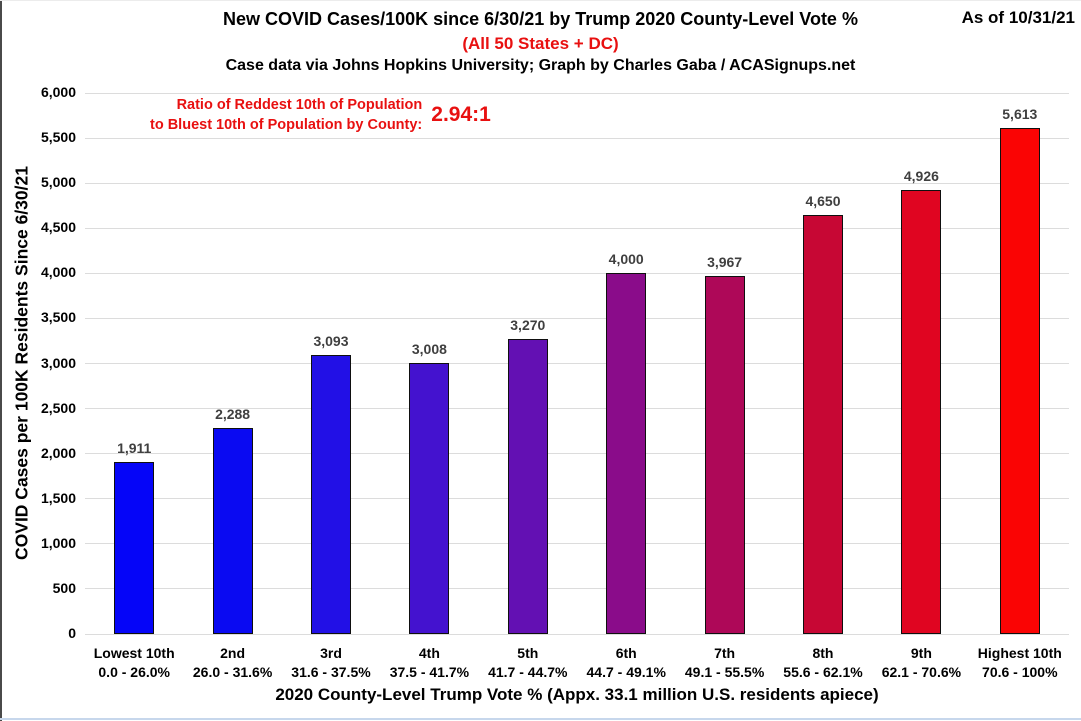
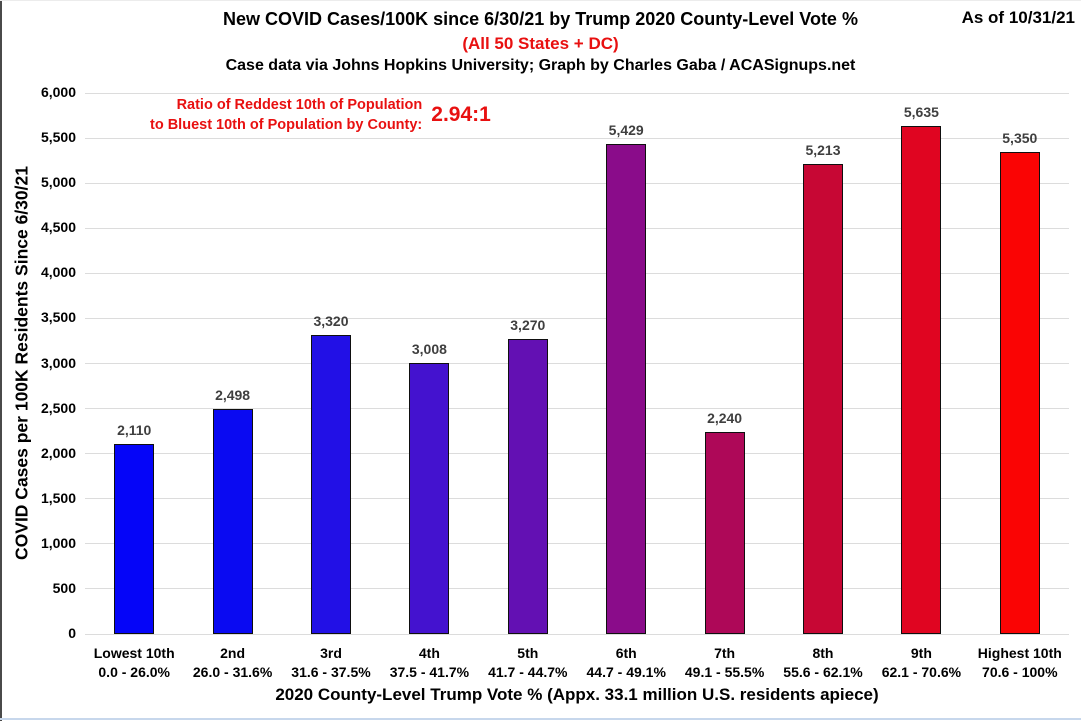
Lowest 10th: 1,911 -> 2,110
2nd: 2,288 -> 2,498
3rd: 3,093 -> 3,320
6th: 4,000 -> 5,429
7th: 3,967 -> 2,240
8th: 4,650 -> 5,213
9th: 4,926 -> 5,635
Highest 10th: 5,613 -> 5,350
